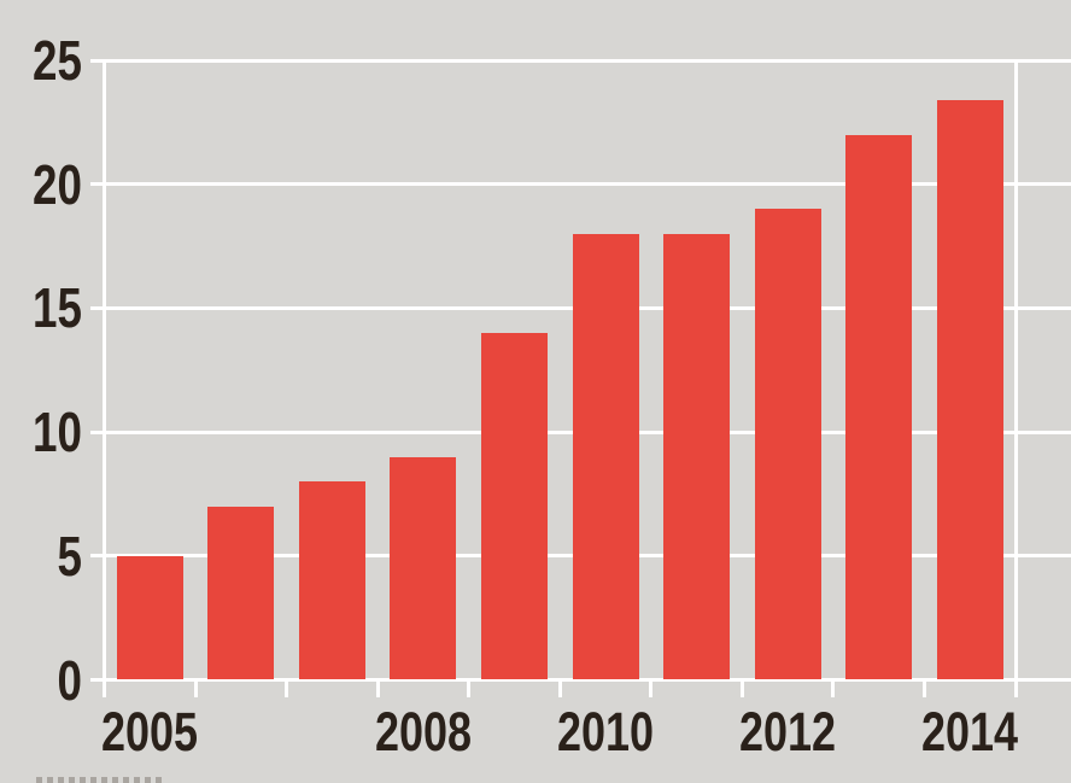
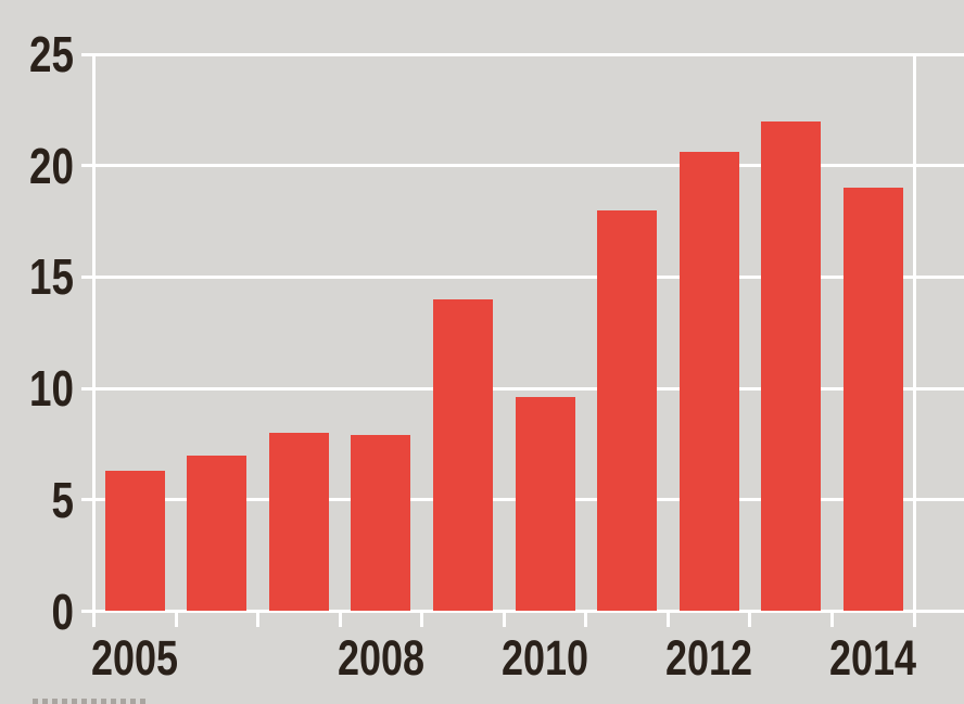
2005: 5.0 -> 6.3
2008: 9.0 -> 7.9
2010: 18.0 -> 9.6
2012: 19.0 -> 20.6
2014: 23.4 -> 19.0
